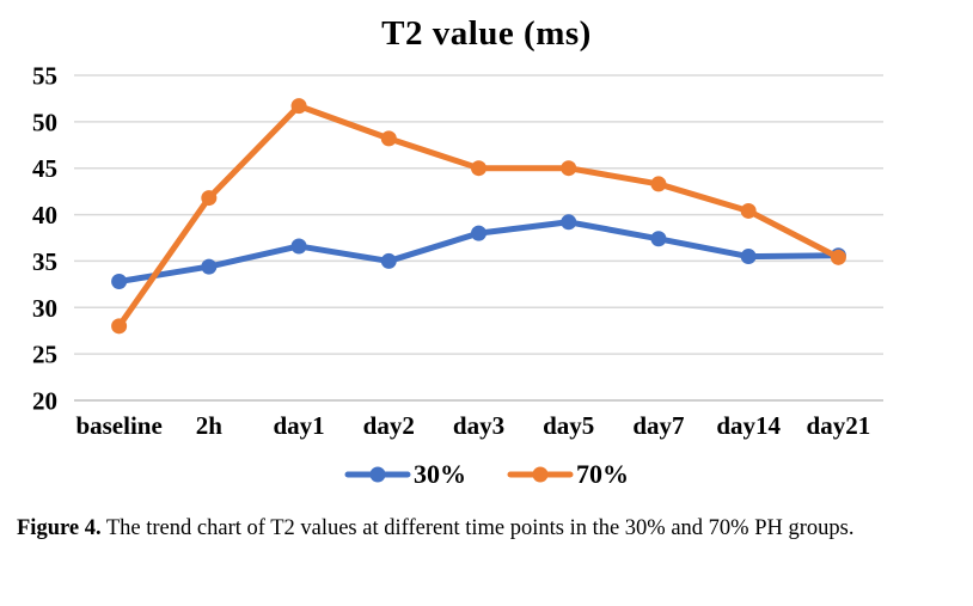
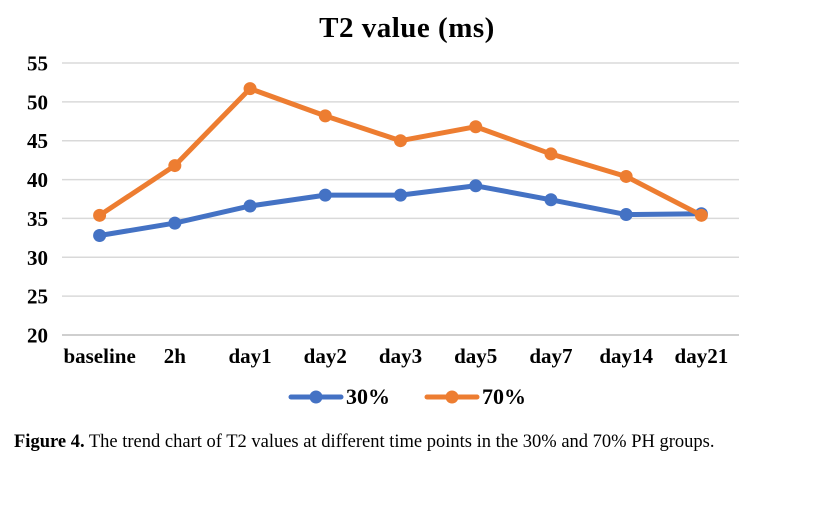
70%/baseline: 28 -> 35
30%/day2: 35 -> 38
70%/day5: 45 -> 47
